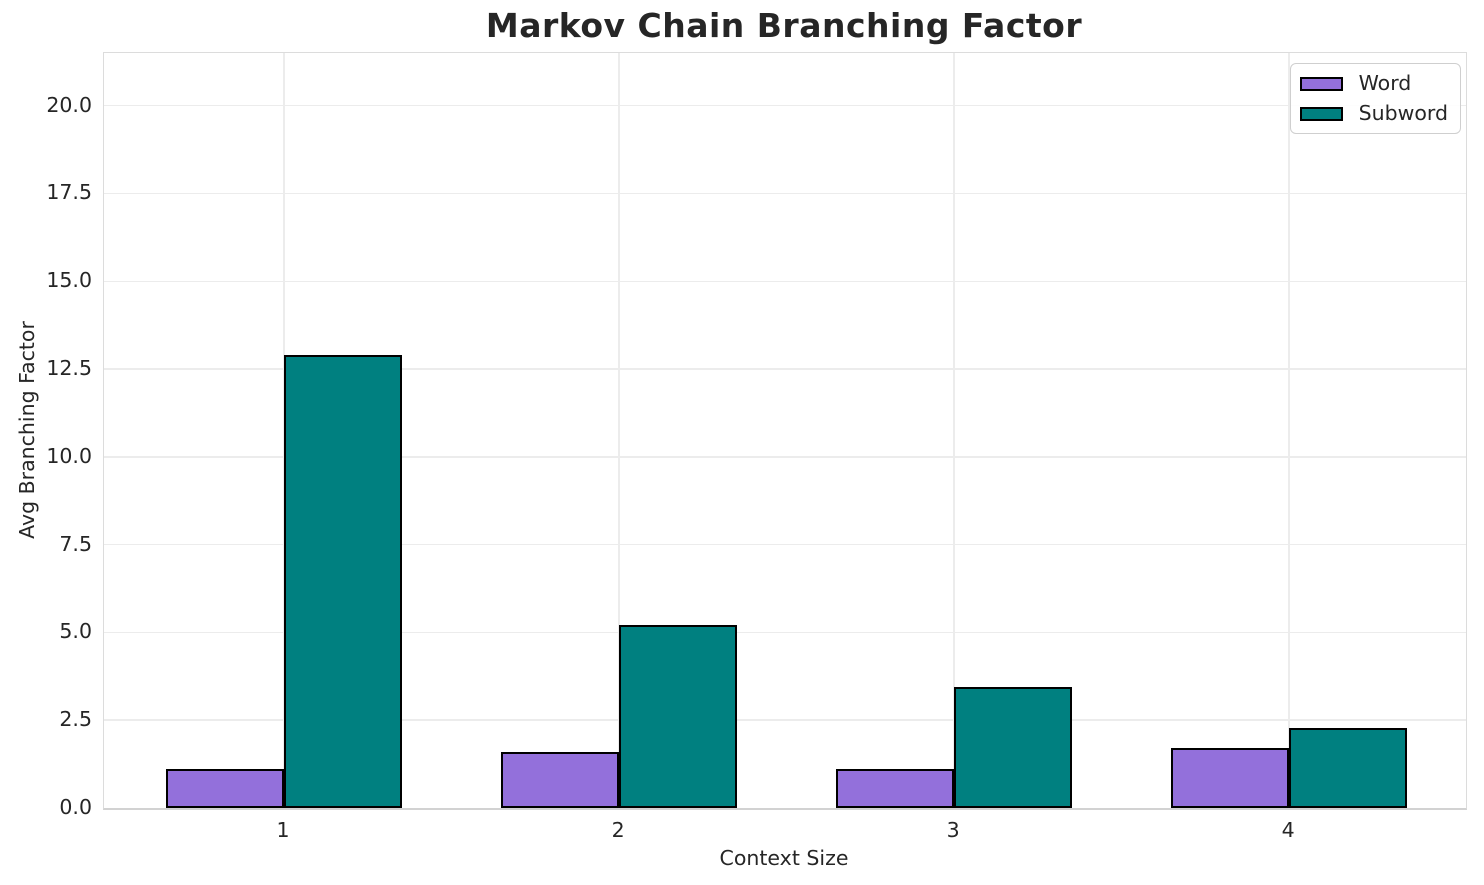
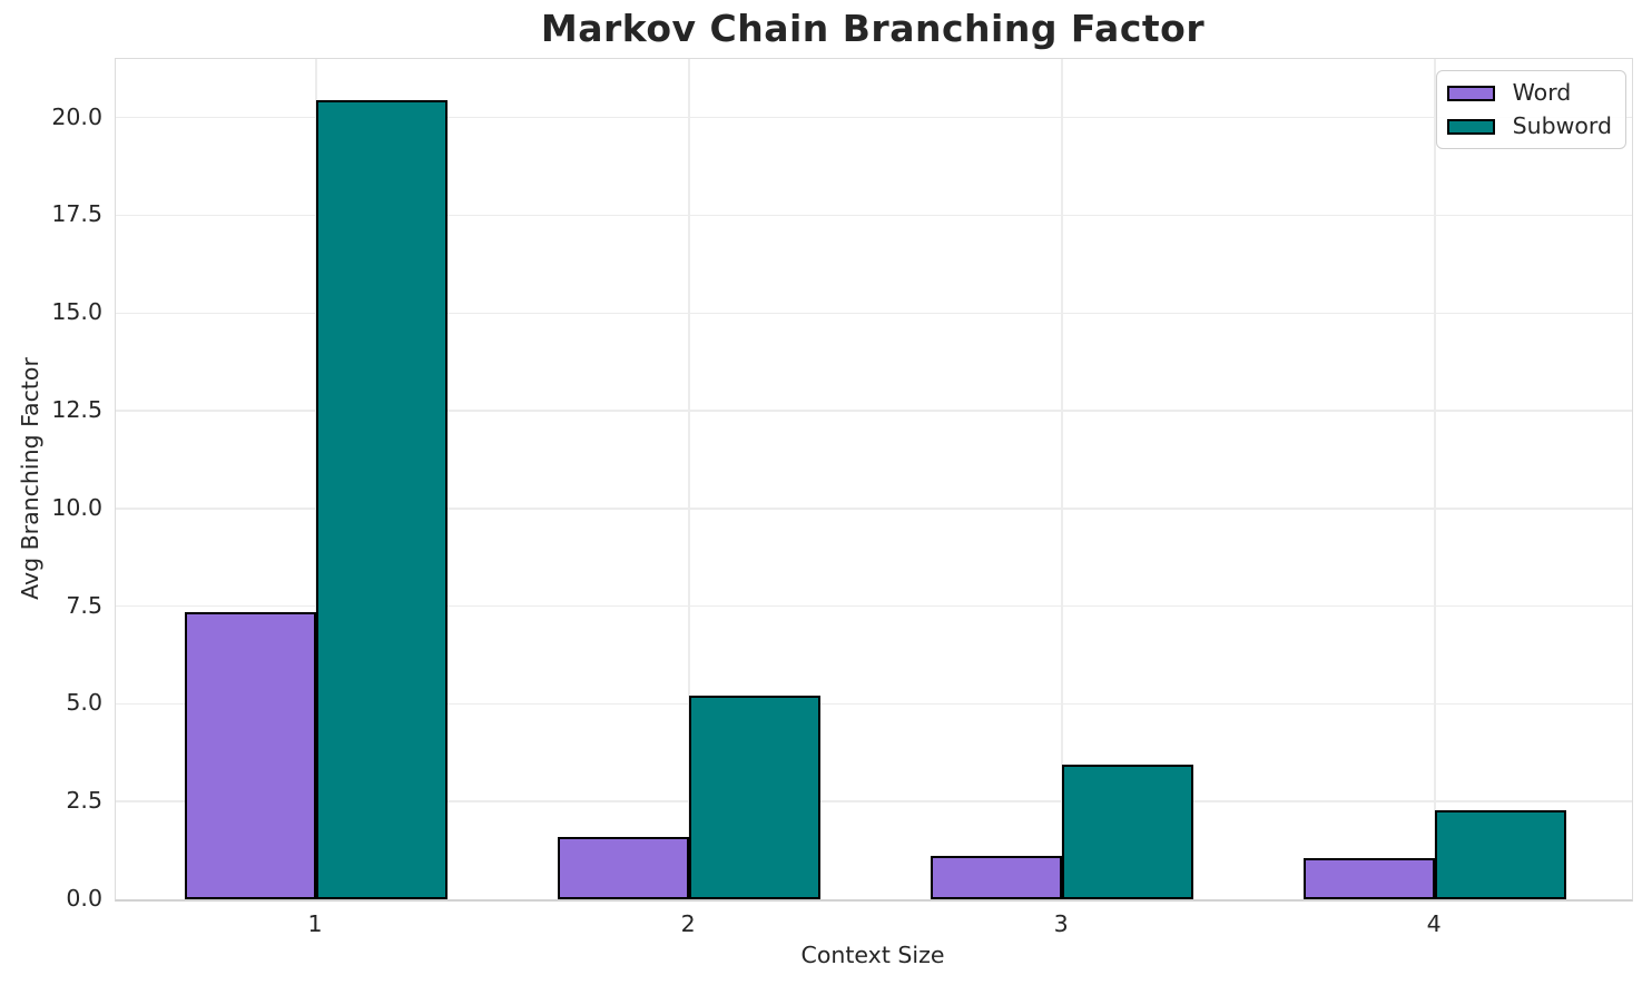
Word/1: 1.1 -> 7.3
Subword/1: 12.9 -> 20.4
Word/4: 1.7 -> 1.1
